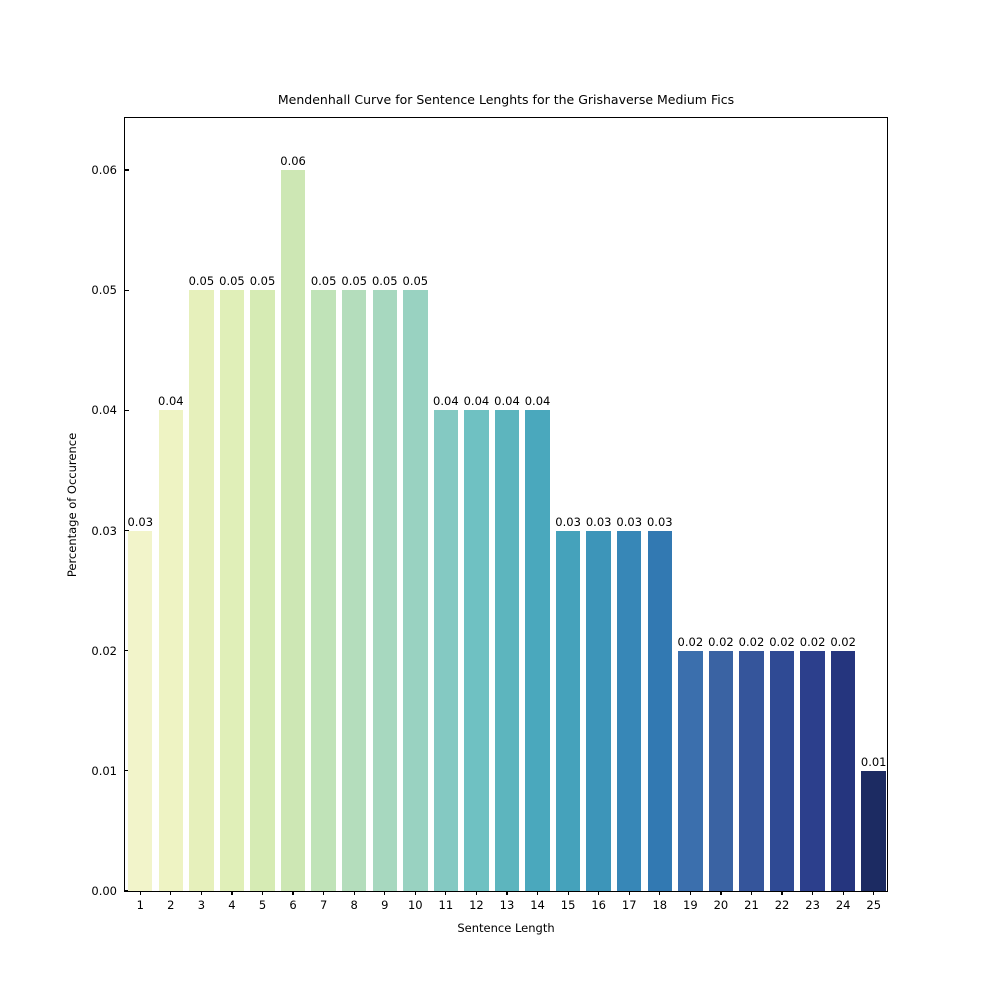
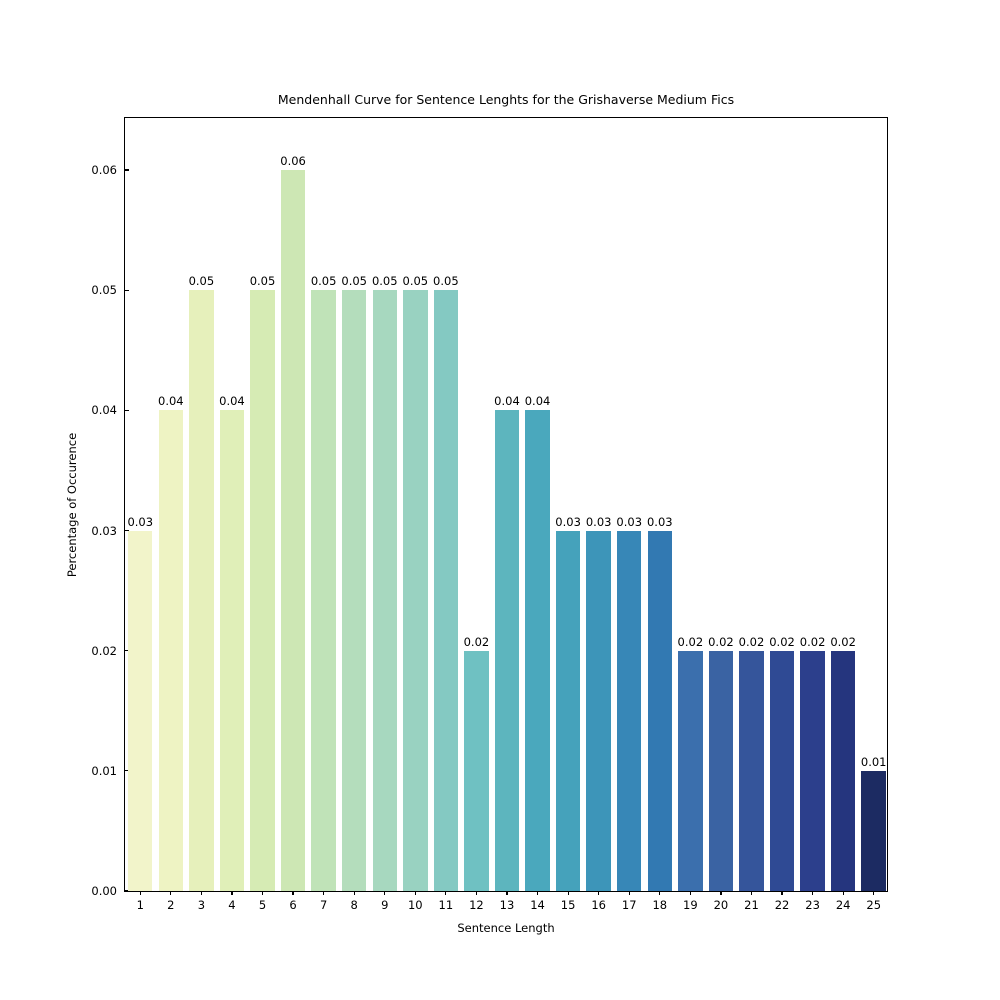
4: 0.05 -> 0.04
11: 0.04 -> 0.05
12: 0.04 -> 0.02
